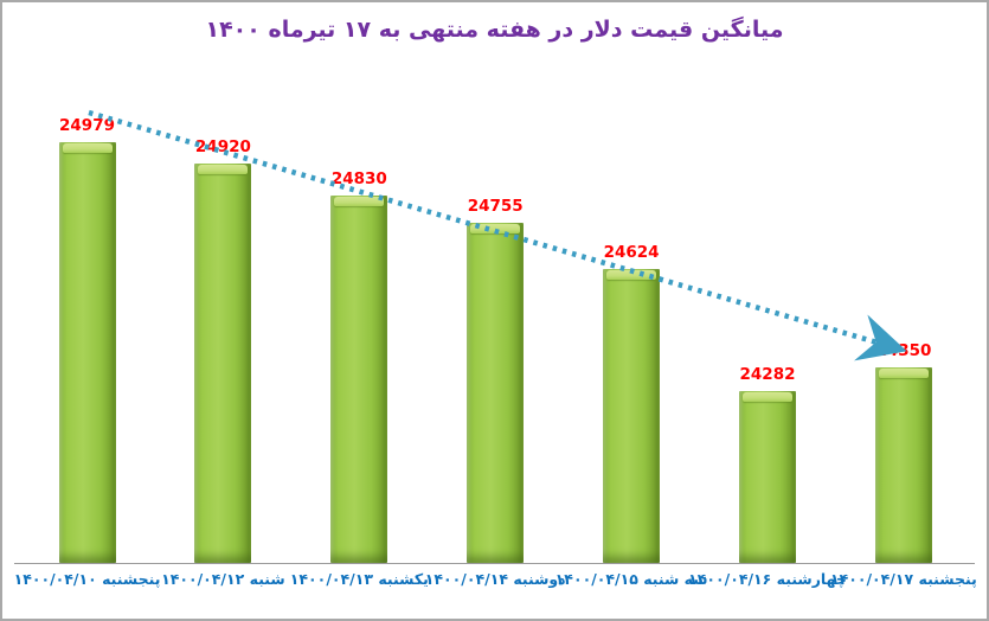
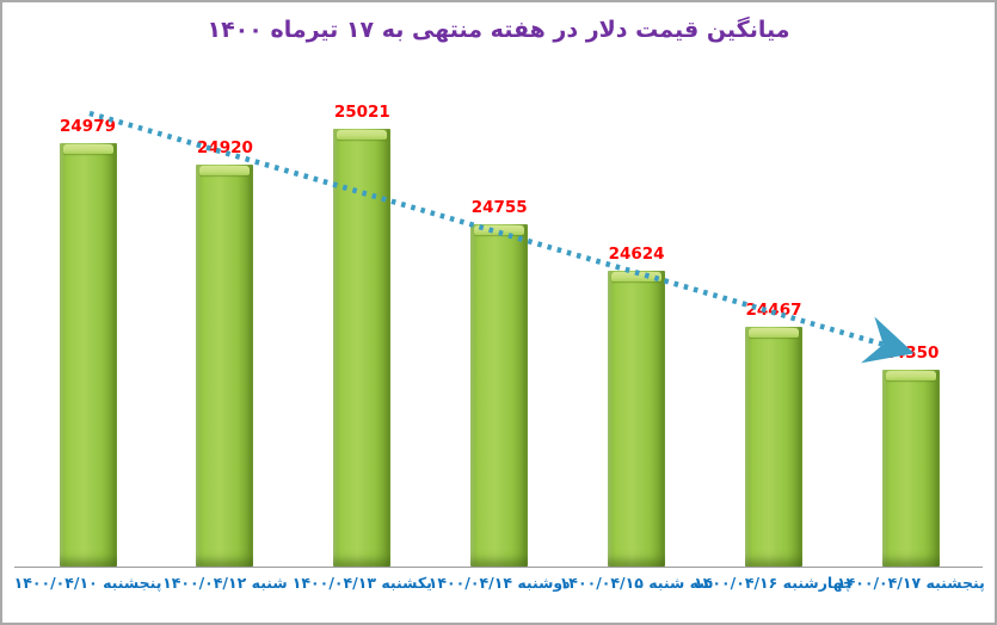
یکشنبه ۱۴۰۰/۰۴/۱۳: 24830 -> 25021
چهارشنبه ۱۴۰۰/۰۴/۱۶: 24282 -> 24467
